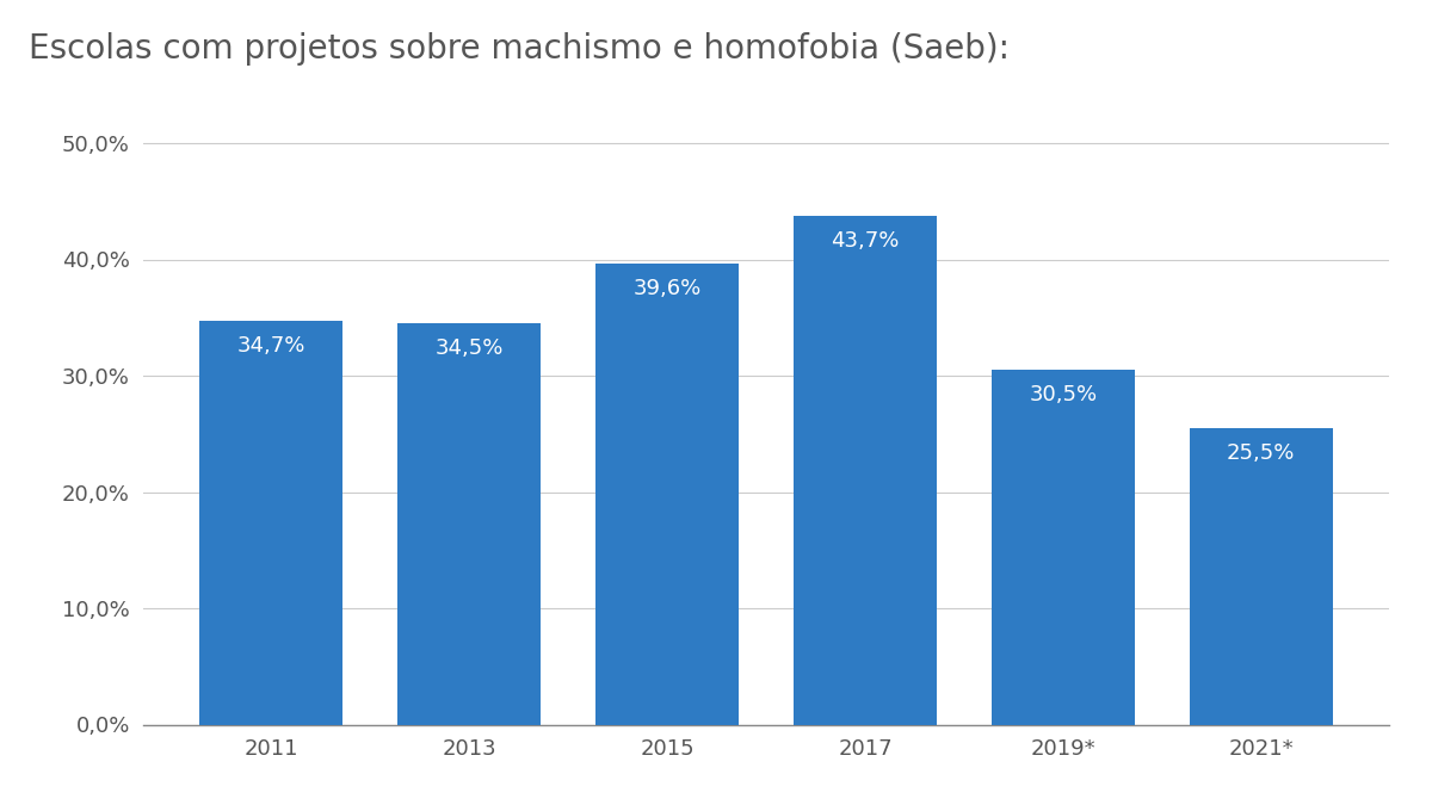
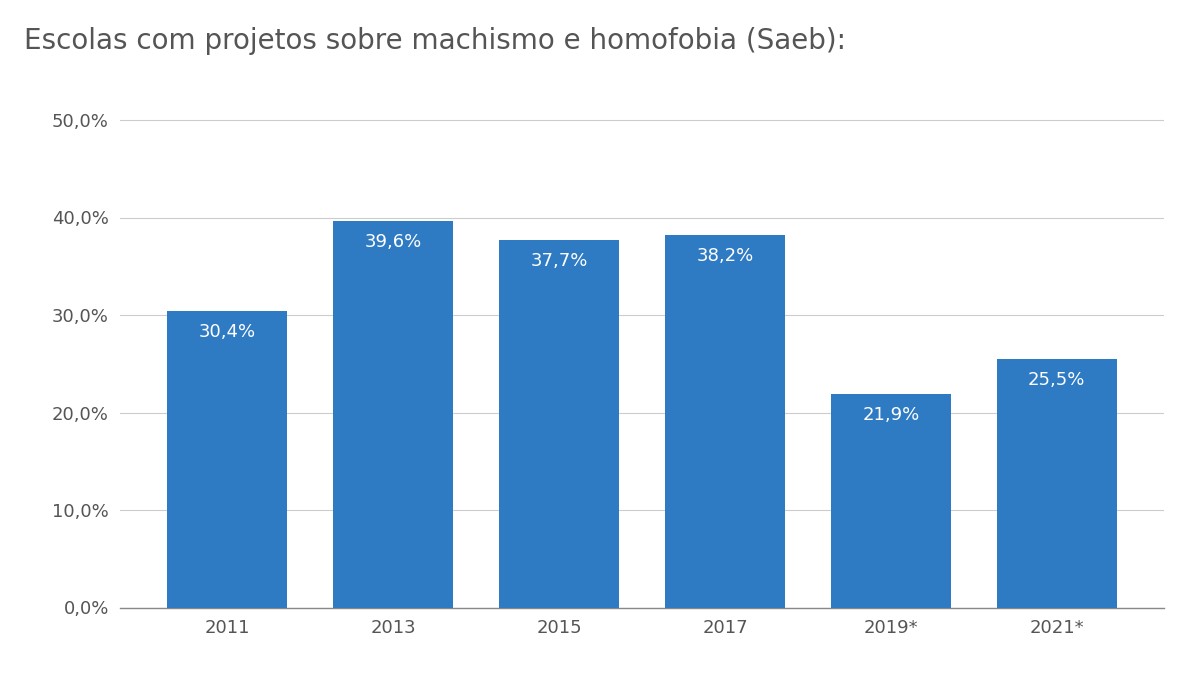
2011: 34,7% -> 30,4%
2013: 34,5% -> 39,6%
2015: 39,6% -> 37,7%
2017: 43,7% -> 38,2%
2019*: 30,5% -> 21,9%
